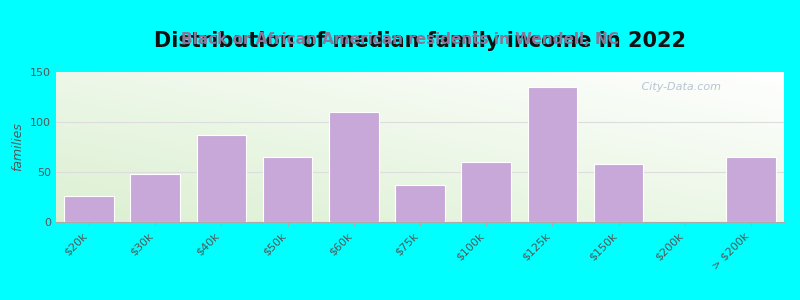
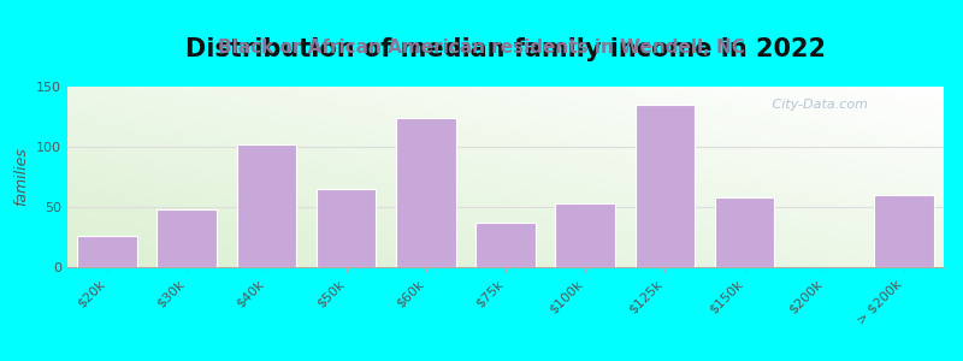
$40k: 87 -> 102
$60k: 110 -> 124
$100k: 60 -> 53
> $200k: 65 -> 60
